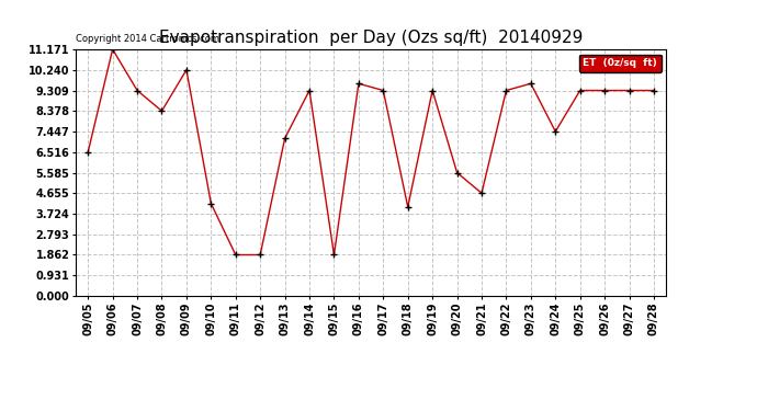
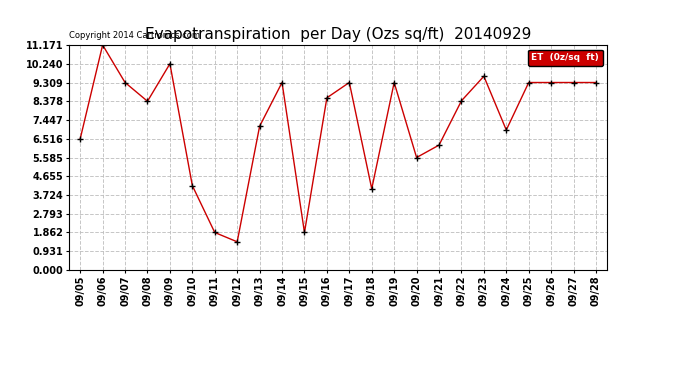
09/12: 1.86 -> 1.40
09/16: 9.62 -> 8.55
09/21: 4.66 -> 6.20
09/22: 9.31 -> 8.40
09/24: 7.45 -> 6.95
